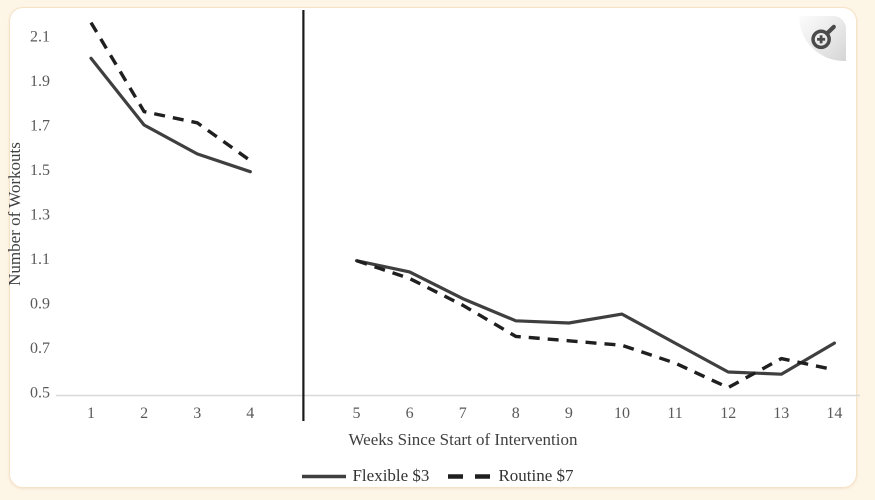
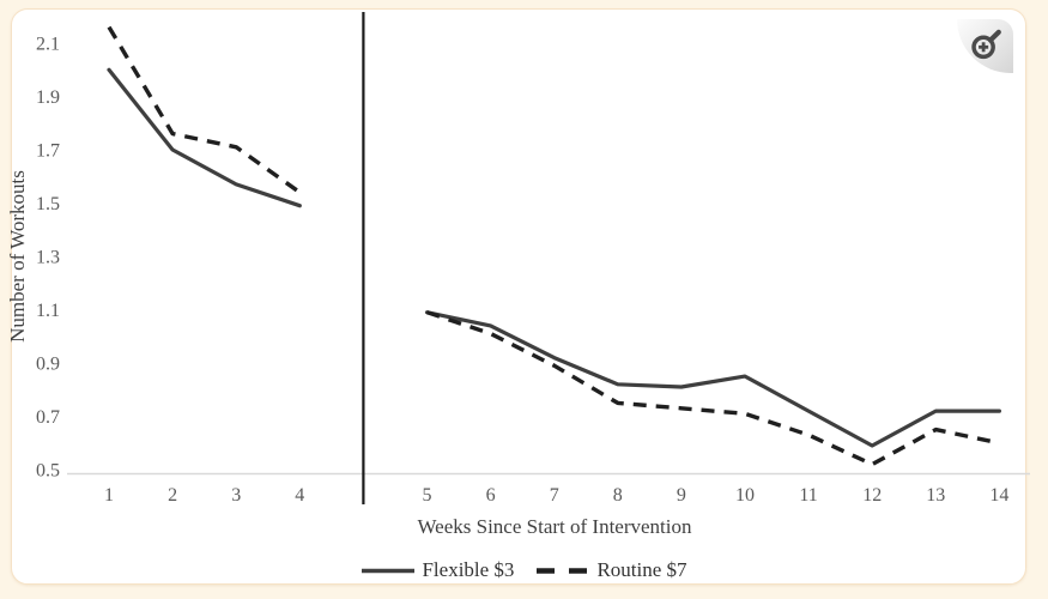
Flexible $3/13: 0.58 -> 0.72
